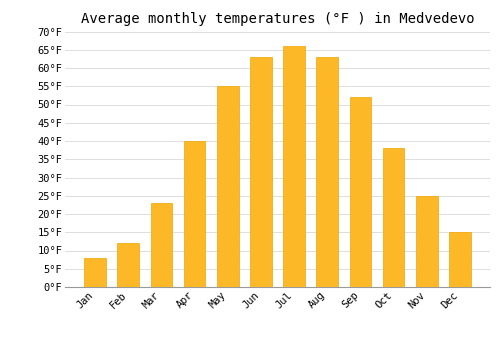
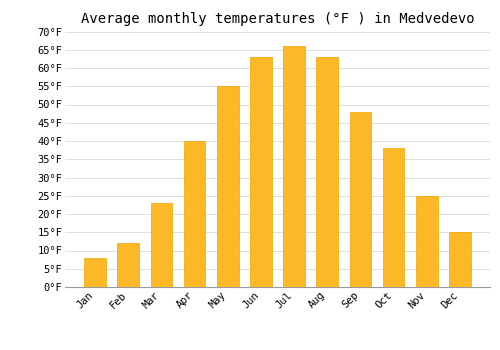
Sep: 52°F -> 48°F
